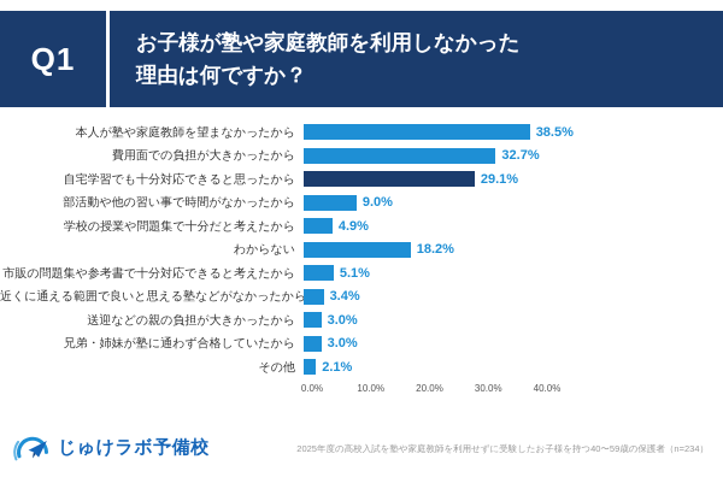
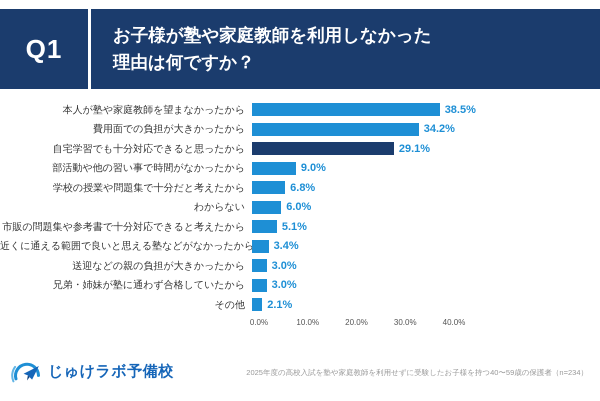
費用面での負担が大きかったから: 32.7% -> 34.2%
学校の授業や問題集で十分だと考えたから: 4.9% -> 6.8%
わからない: 18.2% -> 6.0%
